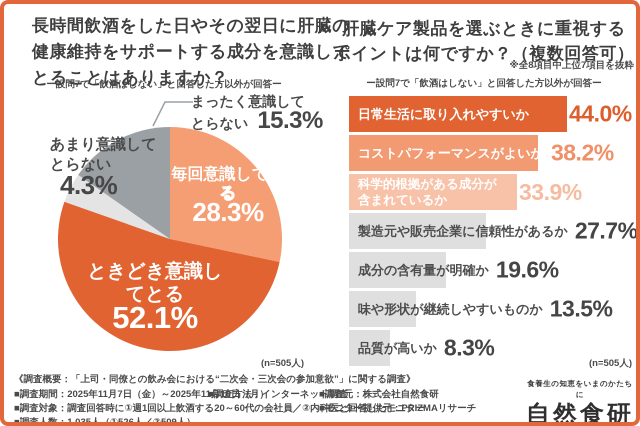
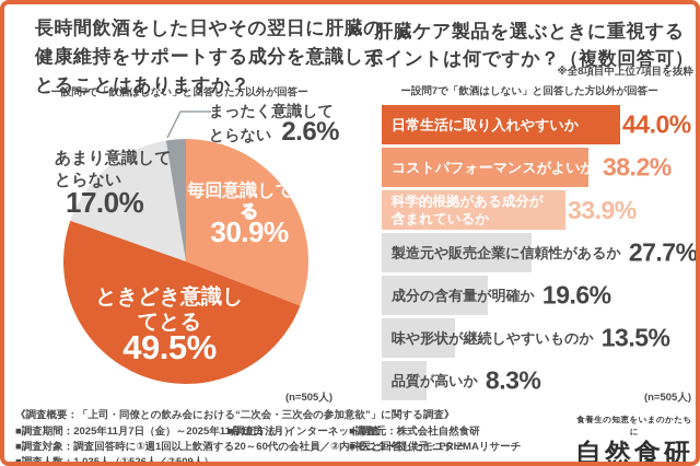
長時間飲酒をした日やその翌日に肝臓の健康維持をサポートする成分を意識してとることはありますか？/毎回意識してとる: 28.3% -> 30.9%
長時間飲酒をした日やその翌日に肝臓の健康維持をサポートする成分を意識してとることはありますか？/ときどき意識してとる: 52.1% -> 49.5%
長時間飲酒をした日やその翌日に肝臓の健康維持をサポートする成分を意識してとることはありますか？/あまり意識してとらない: 4.3% -> 17.0%
長時間飲酒をした日やその翌日に肝臓の健康維持をサポートする成分を意識してとることはありますか？/まったく意識してとらない: 15.3% -> 2.6%
